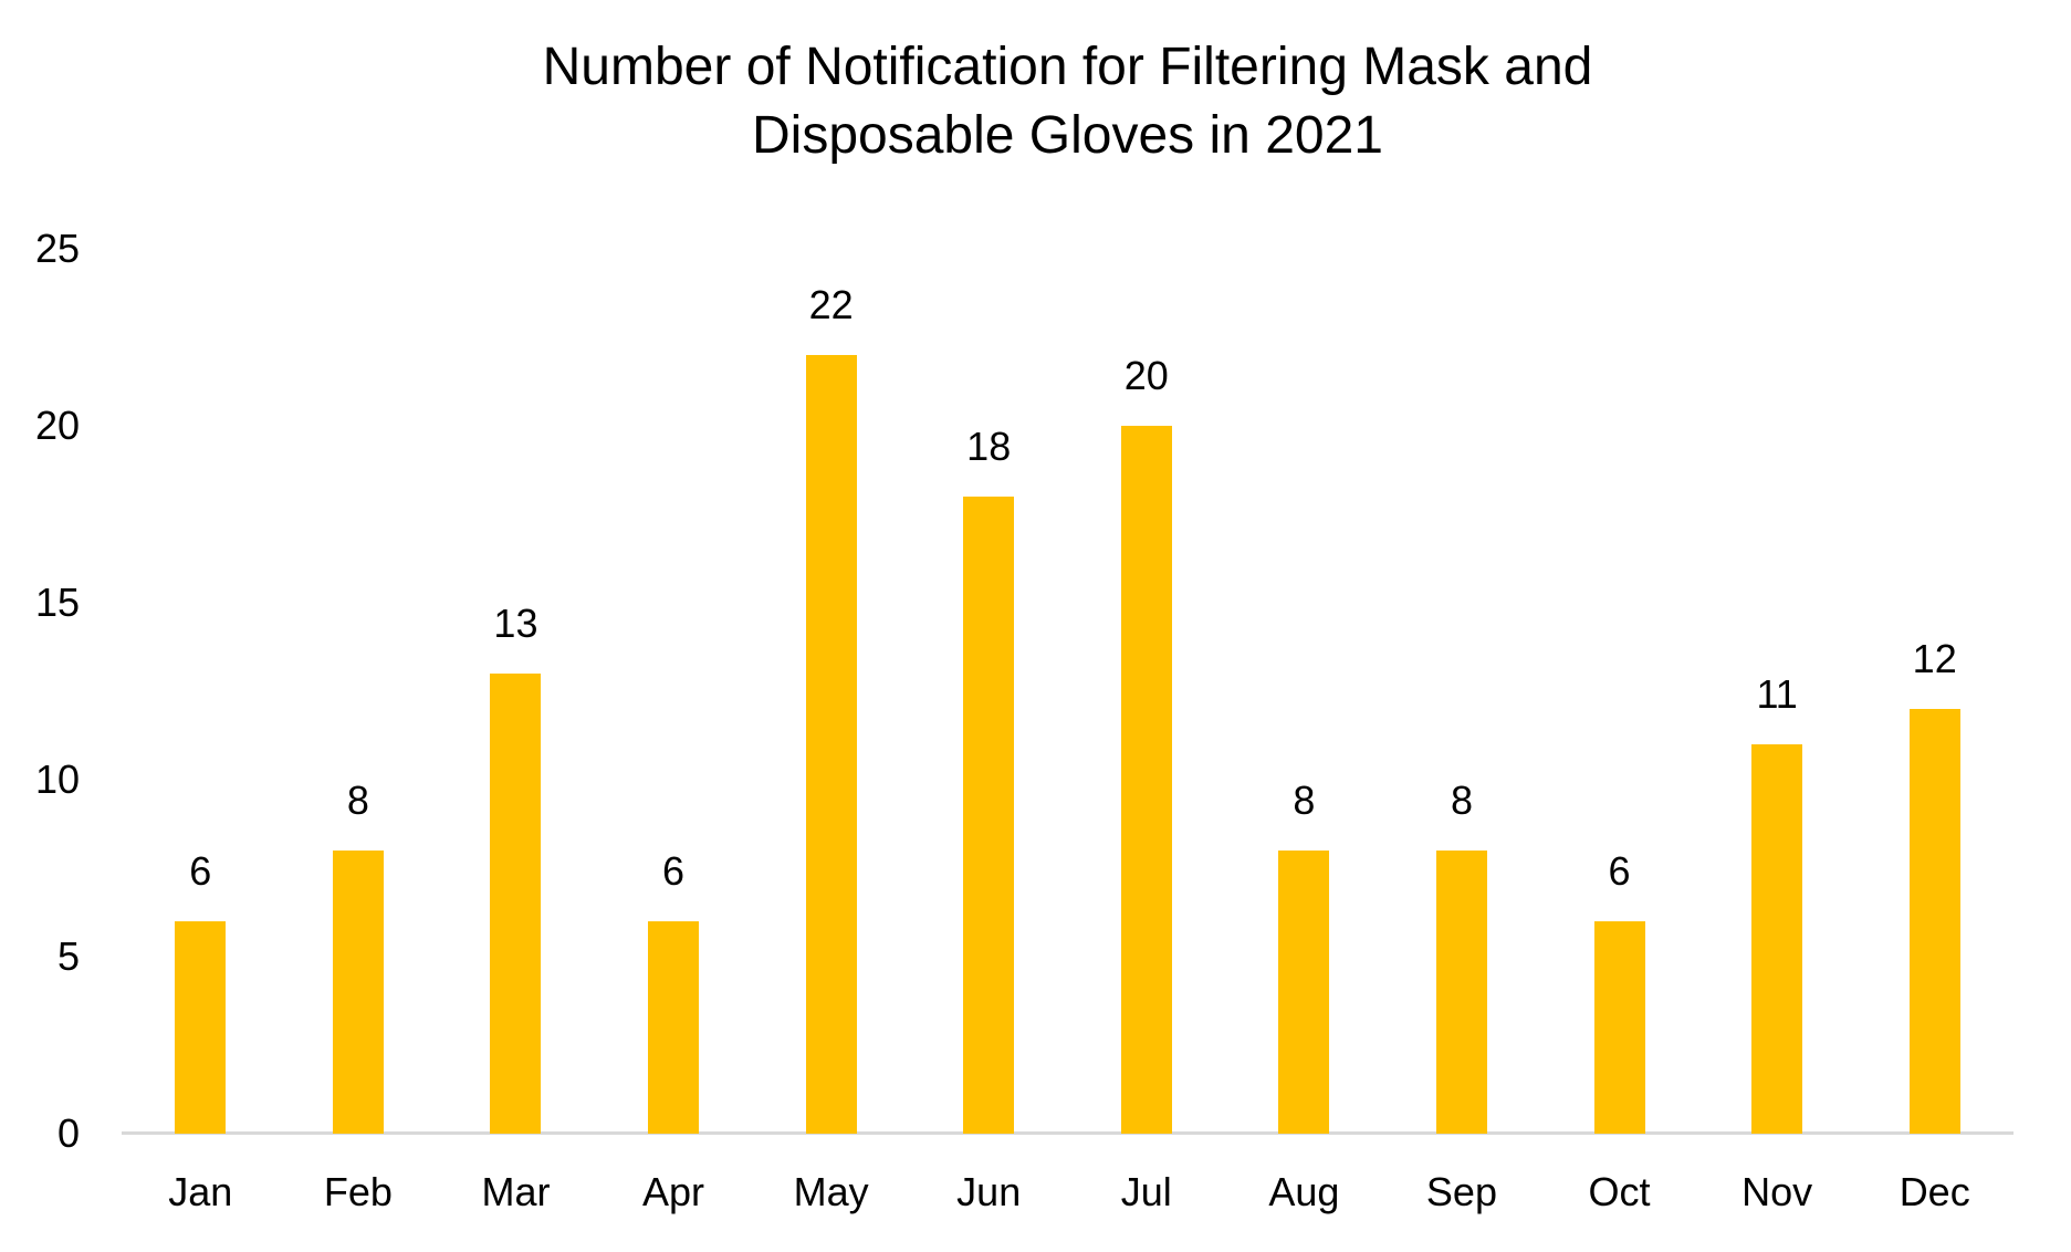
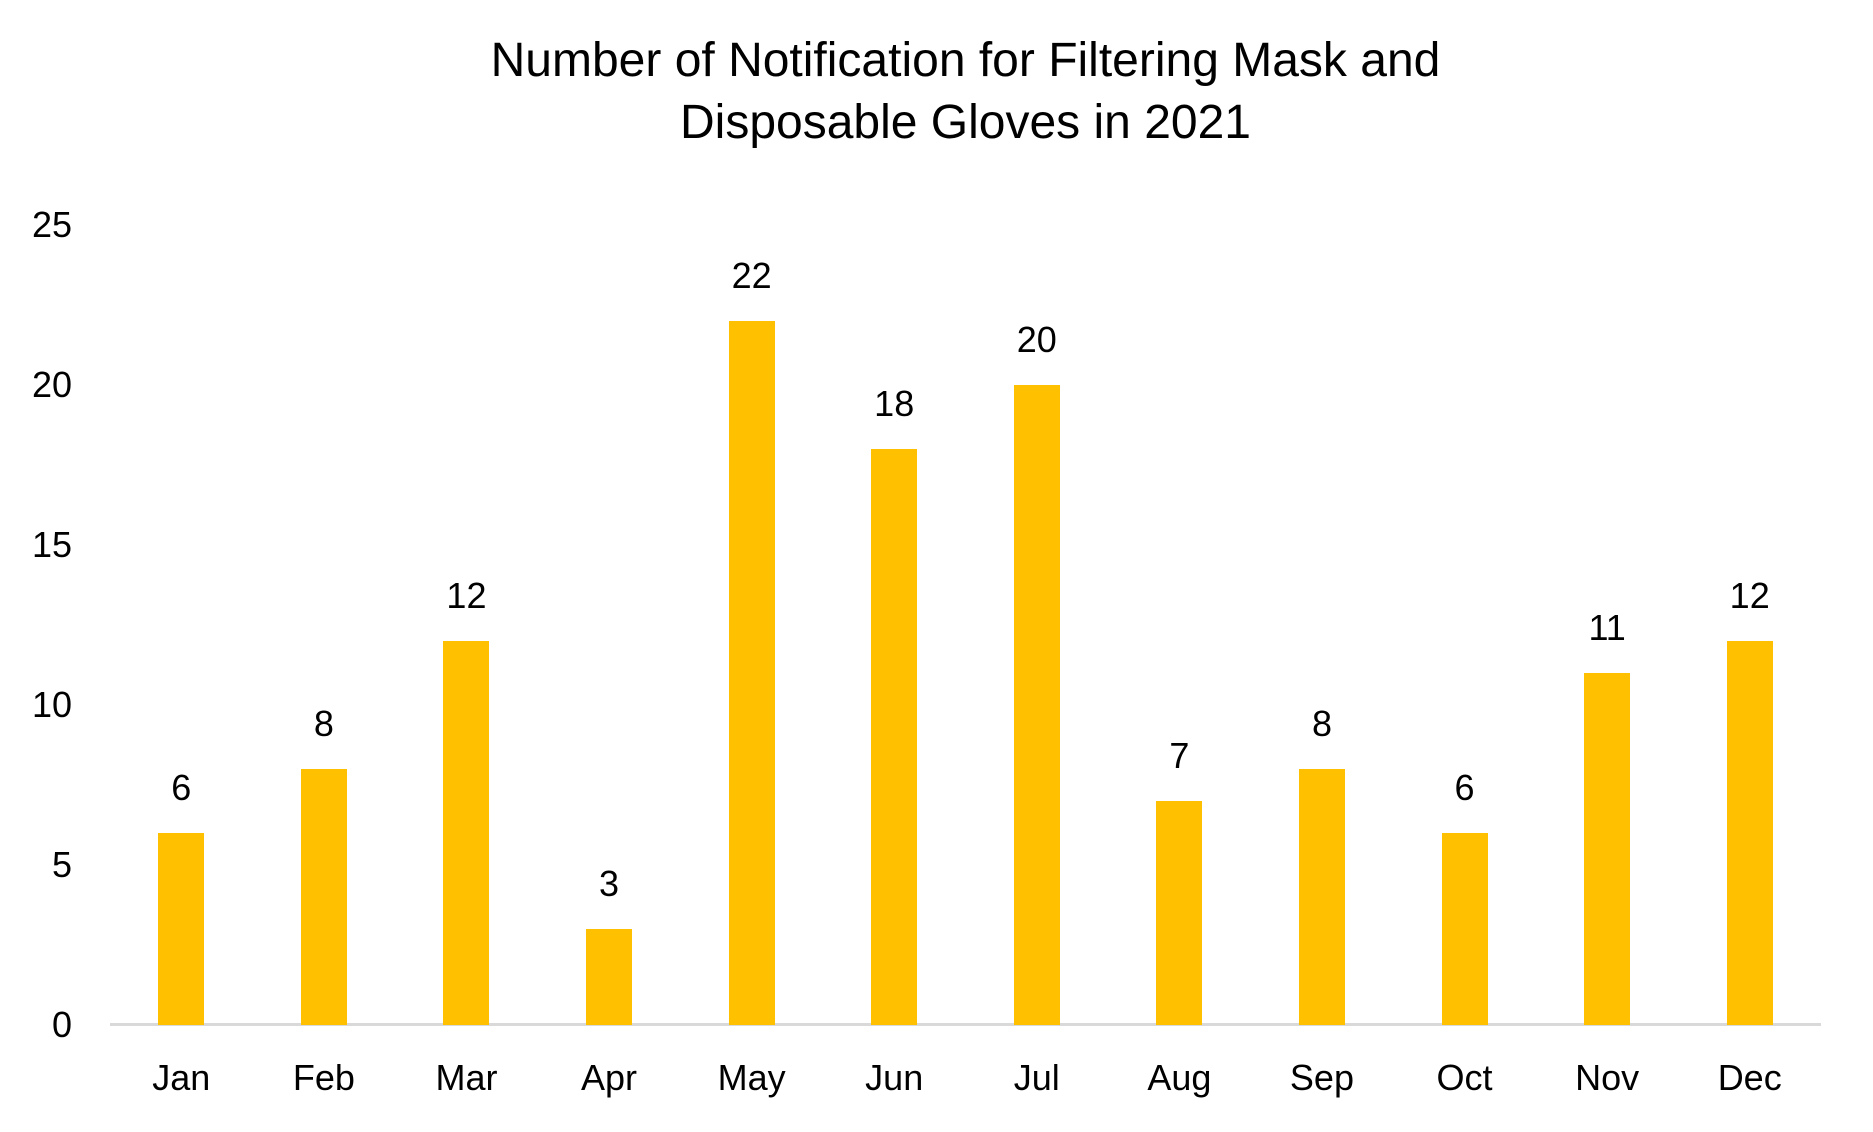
Mar: 13 -> 12
Apr: 6 -> 3
Aug: 8 -> 7
